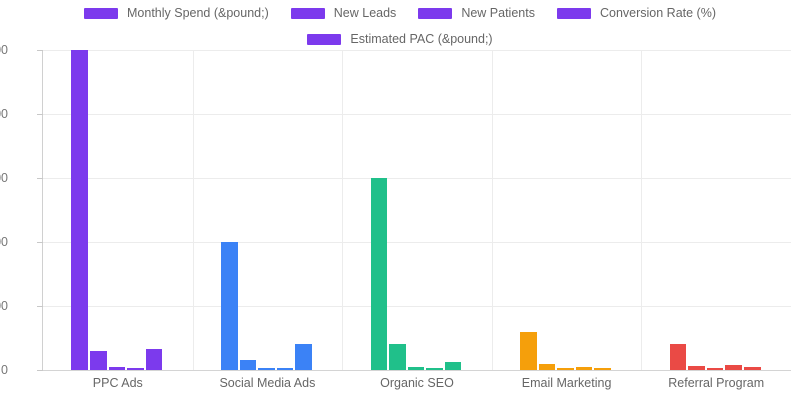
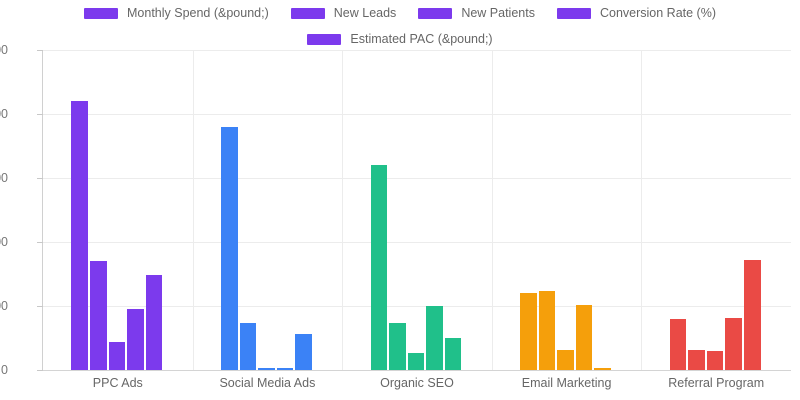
Monthly Spend (&pound;)/PPC Ads: 2500 -> 2100
New Leads/PPC Ads: 150 -> 850
New Patients/PPC Ads: 20 -> 220
Conversion Rate (%)/PPC Ads: 10 -> 480
Estimated PAC (&pound;)/PPC Ads: 160 -> 740
Monthly Spend (&pound;)/Social Media Ads: 1000 -> 1900
New Leads/Social Media Ads: 80 -> 370
Estimated PAC (&pound;)/Social Media Ads: 200 -> 280
Monthly Spend (&pound;)/Organic SEO: 1500 -> 1600
New Leads/Organic SEO: 200 -> 370
New Patients/Organic SEO: 20 -> 130
Conversion Rate (%)/Organic SEO: 10 -> 500
Estimated PAC (&pound;)/Organic SEO: 60 -> 250
Monthly Spend (&pound;)/Email Marketing: 300 -> 600
New Leads/Email Marketing: 50 -> 620
New Patients/Email Marketing: 10 -> 160
Conversion Rate (%)/Email Marketing: 20 -> 510
Monthly Spend (&pound;)/Referral Program: 200 -> 400
New Leads/Referral Program: 30 -> 160
New Patients/Referral Program: 20 -> 150
Conversion Rate (%)/Referral Program: 40 -> 410
Estimated PAC (&pound;)/Referral Program: 20 -> 860
